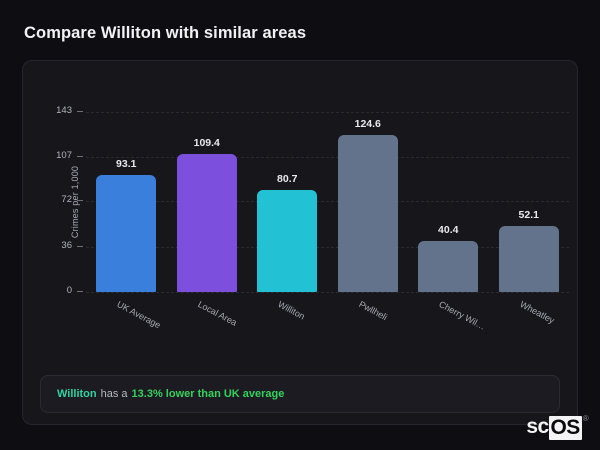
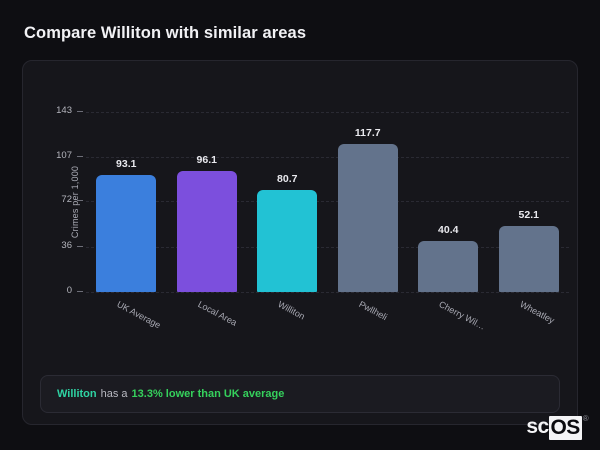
Local Area: 109.4 -> 96.1
Pwllheli: 124.6 -> 117.7
